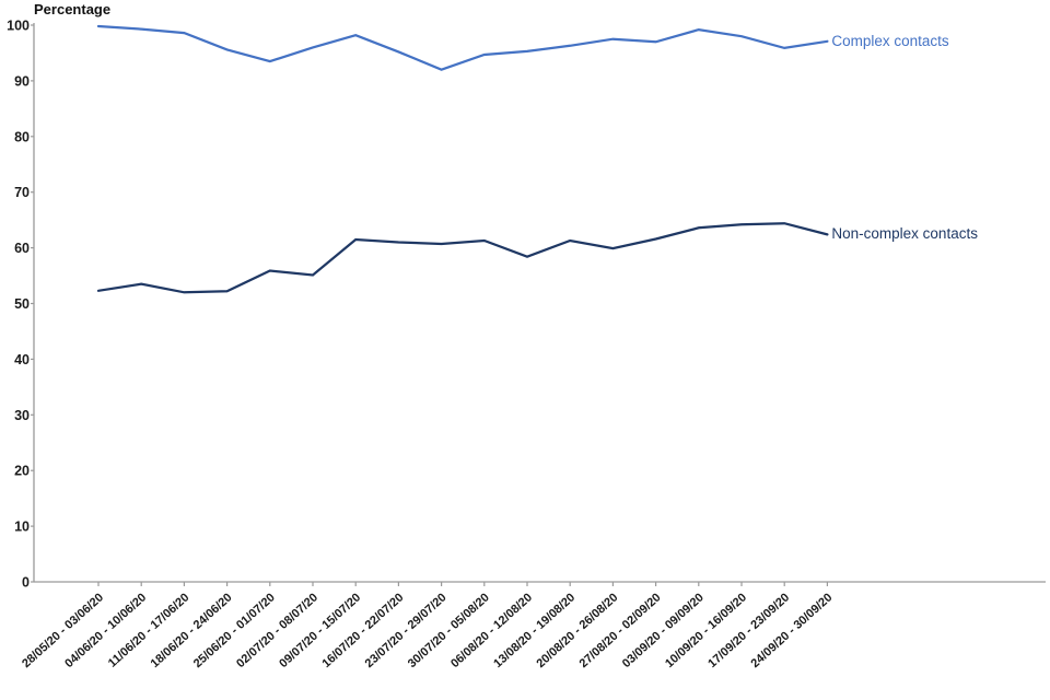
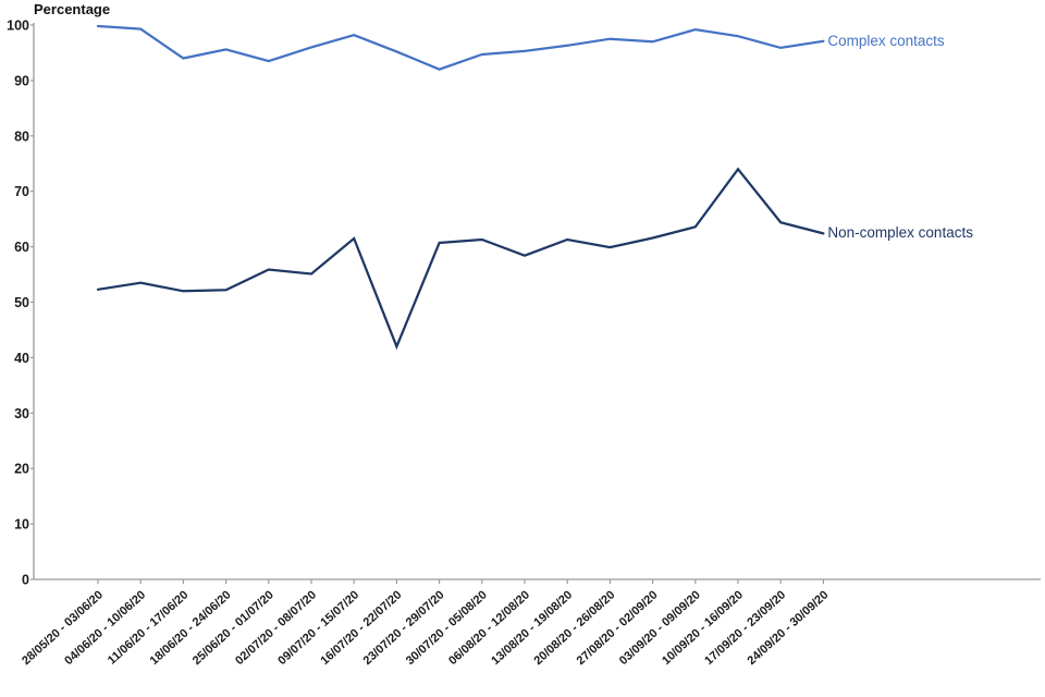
Complex contacts/11/06/20 - 17/06/20: 99 -> 94
Non-complex contacts/16/07/20 - 22/07/20: 61 -> 42
Non-complex contacts/10/09/20 - 16/09/20: 64 -> 74
